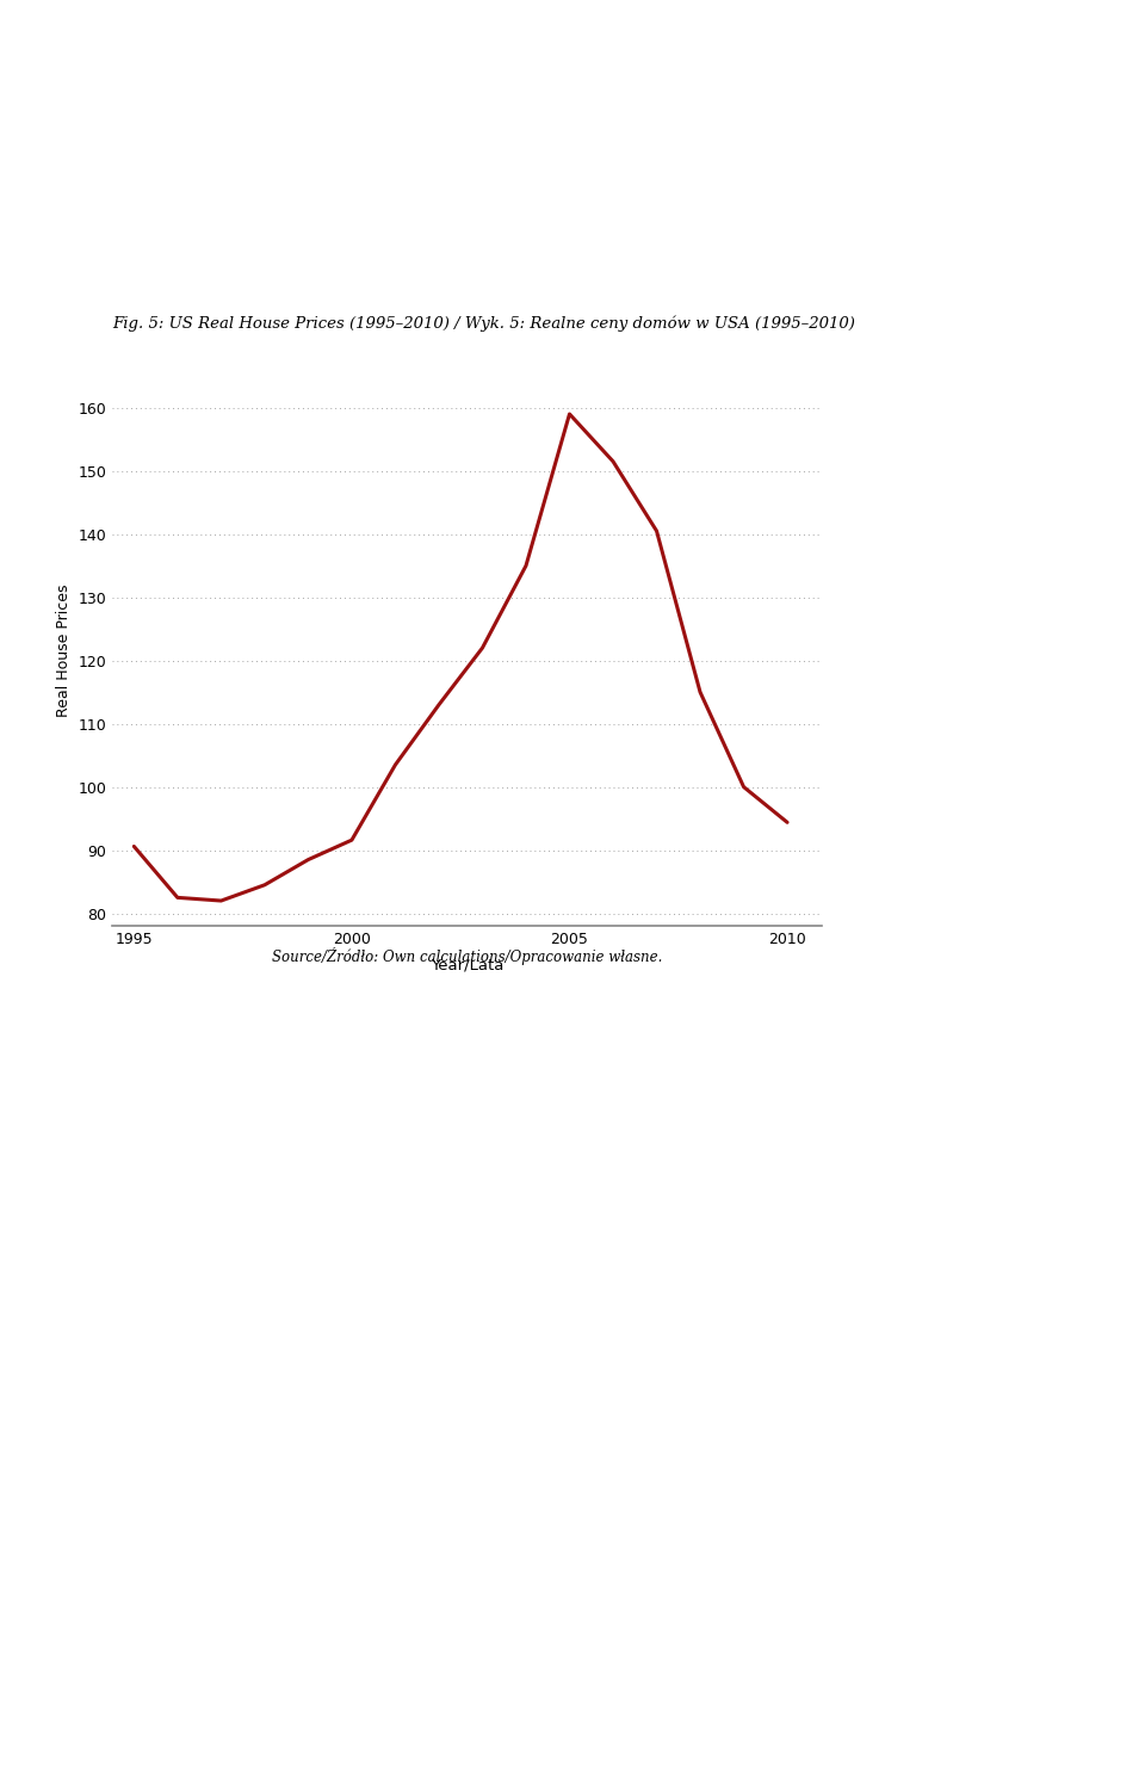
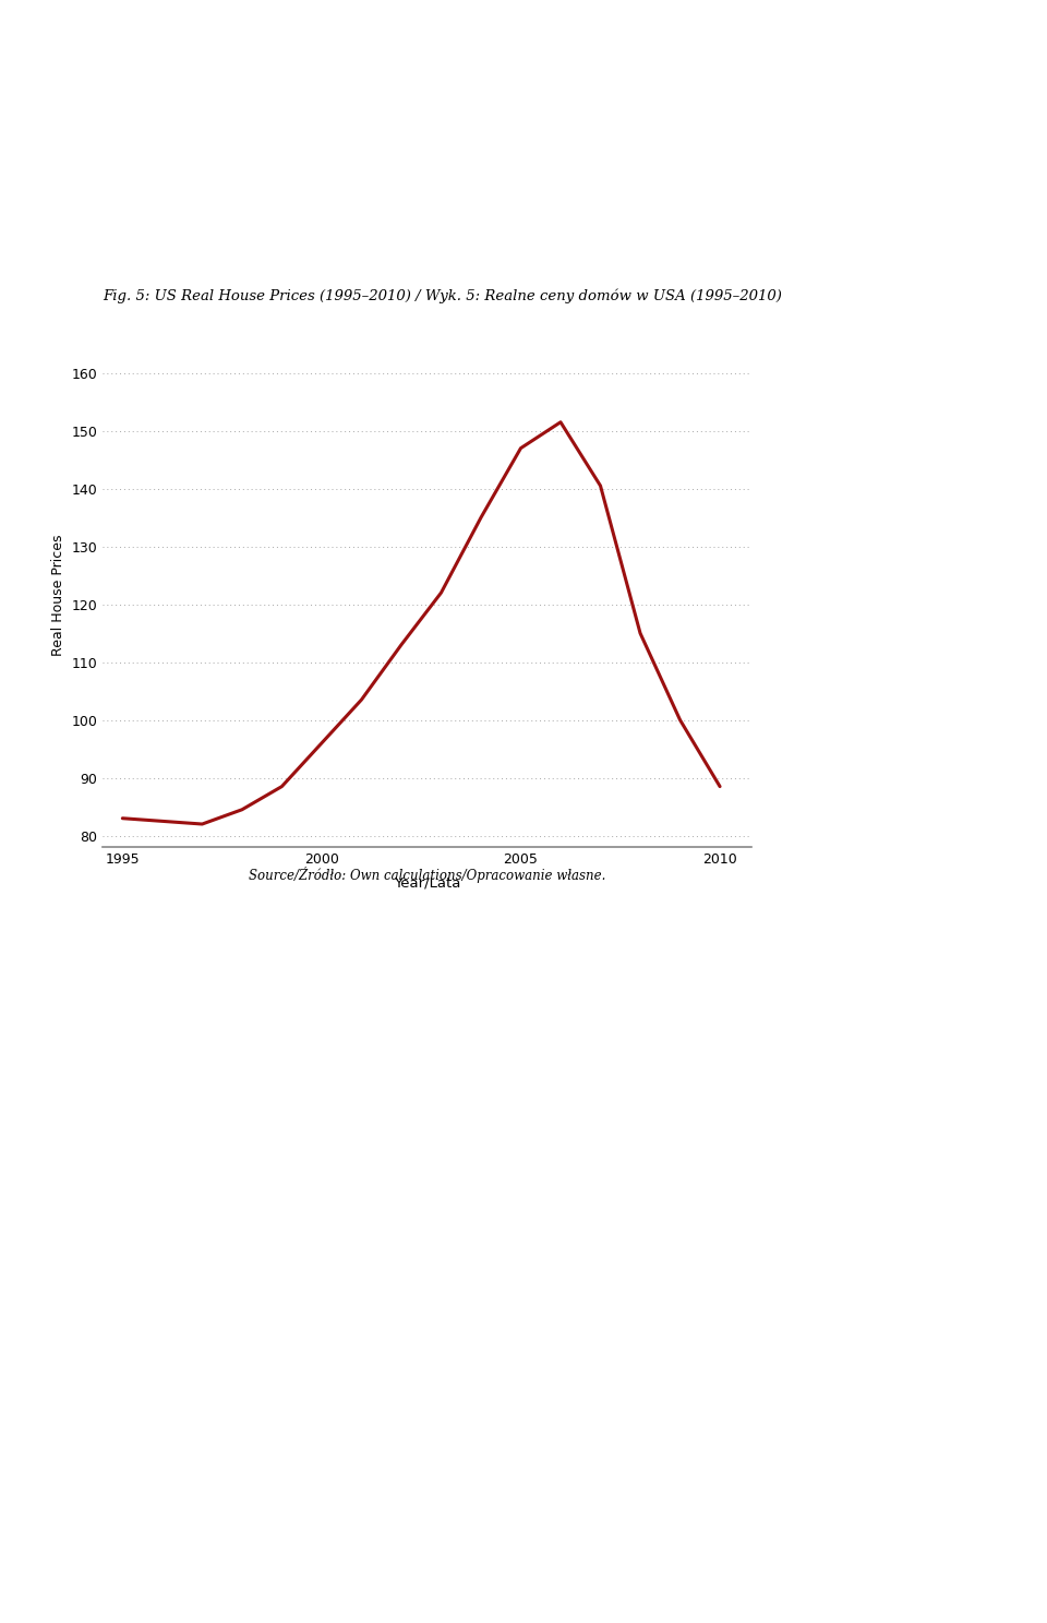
1995: 90.6 -> 83.0
2000: 91.6 -> 96.0
2005: 159.0 -> 147.0
2010: 94.4 -> 88.5
